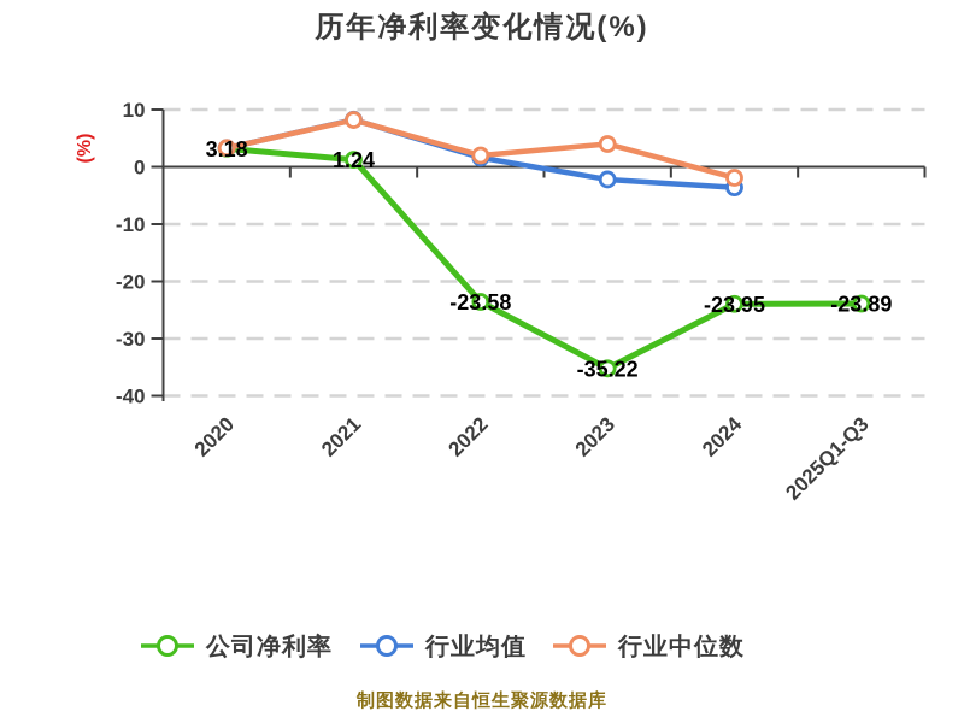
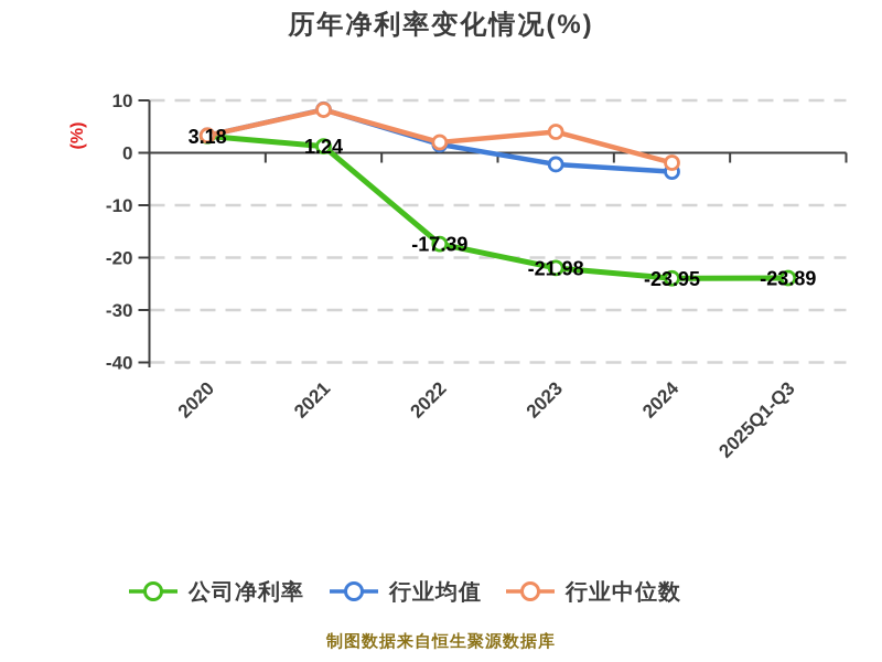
公司净利率/2022: -23.58 -> -17.39
公司净利率/2023: -35.22 -> -21.98
